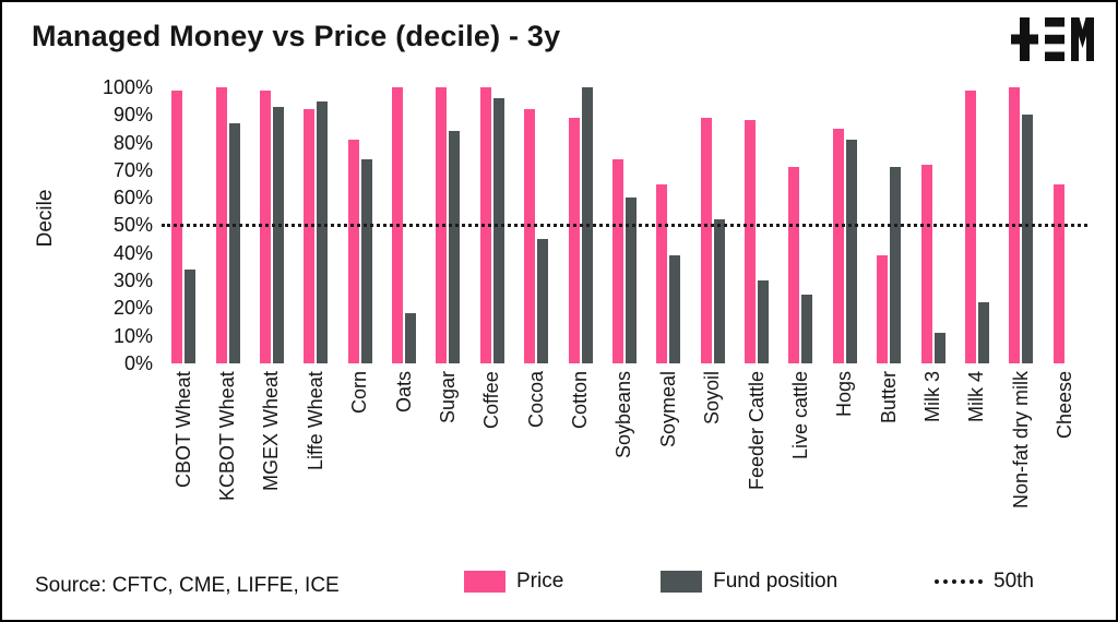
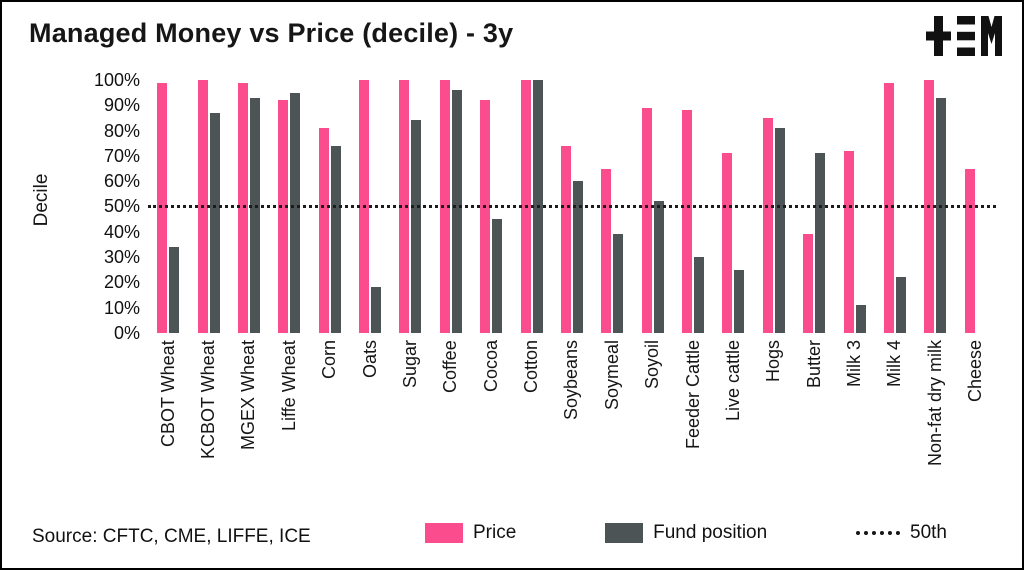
Price/Cotton: 89% -> 100%
Fund position/Non-fat dry milk: 90% -> 93%
